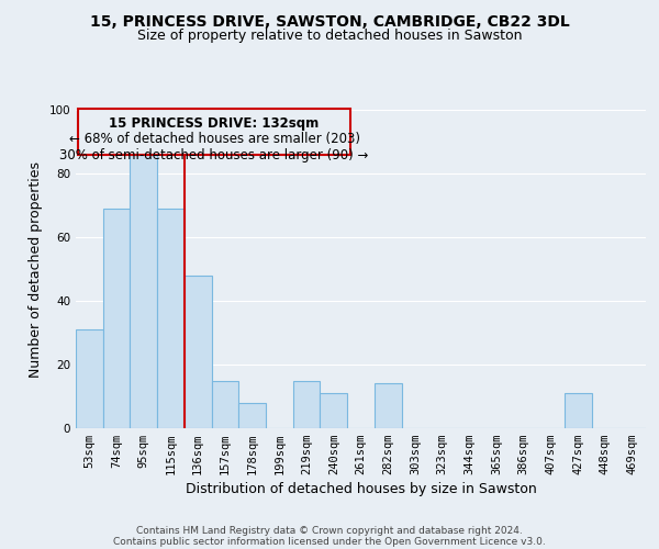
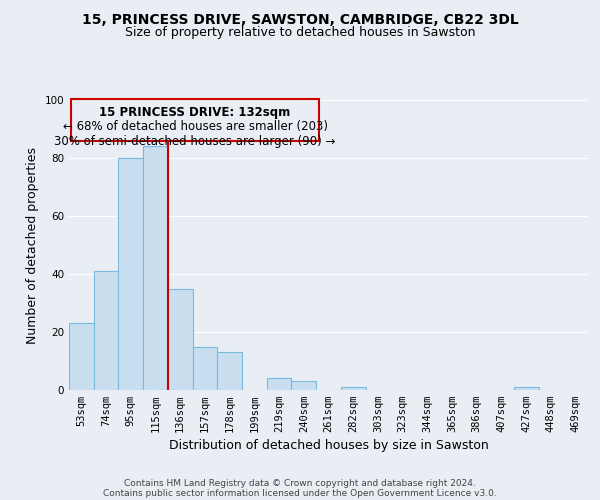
53sqm: 31 -> 23
74sqm: 69 -> 41
95sqm: 86 -> 80
115sqm: 69 -> 84
136sqm: 48 -> 35
178sqm: 8 -> 13
219sqm: 15 -> 4
240sqm: 11 -> 3
282sqm: 14 -> 1
427sqm: 11 -> 1
